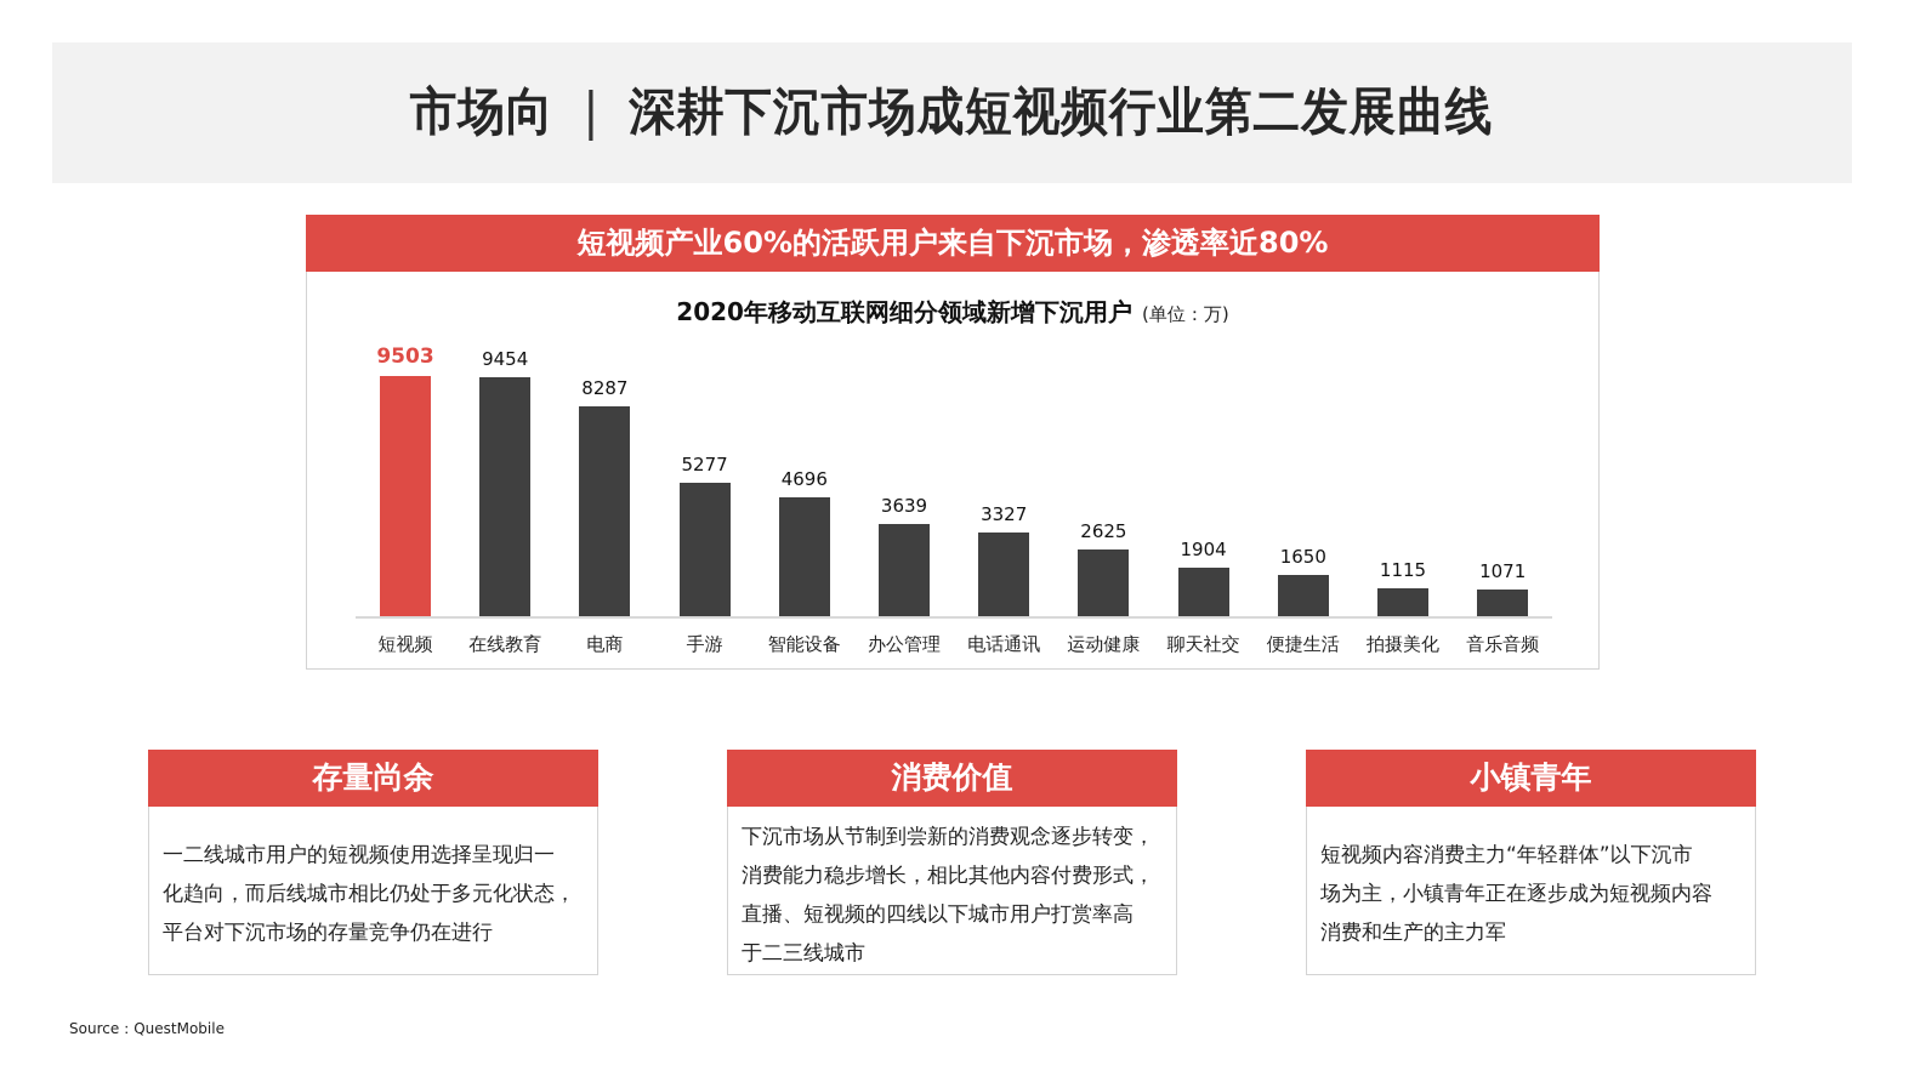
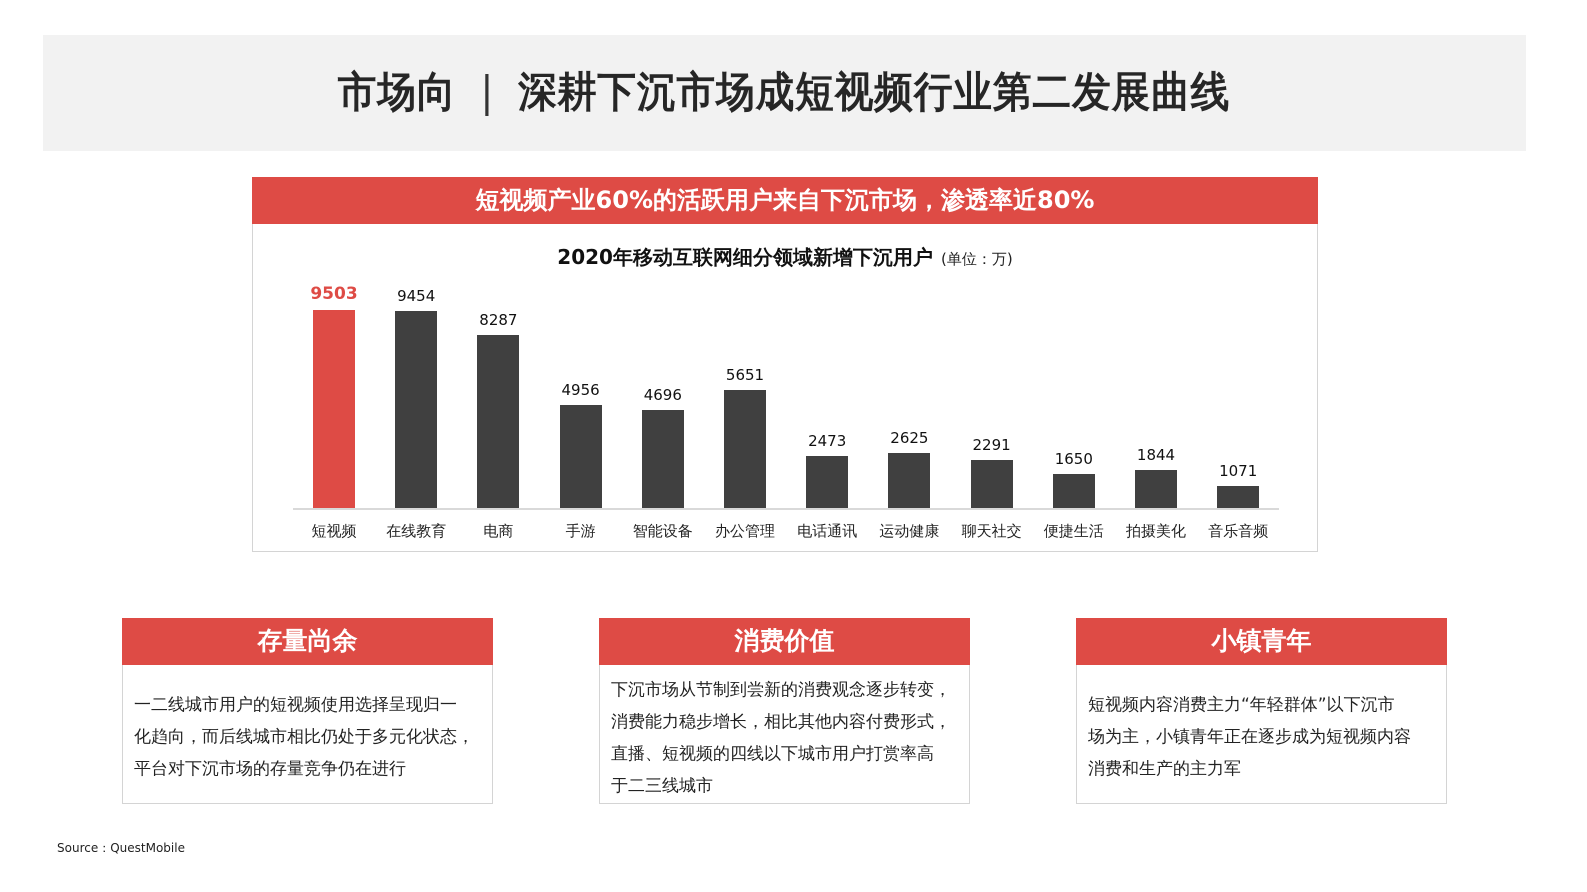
手游: 5277 -> 4956
办公管理: 3639 -> 5651
电话通讯: 3327 -> 2473
聊天社交: 1904 -> 2291
拍摄美化: 1115 -> 1844
